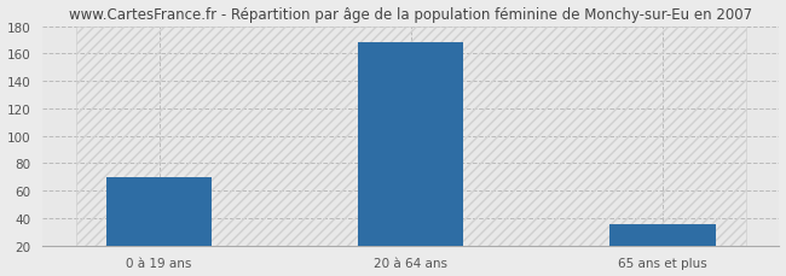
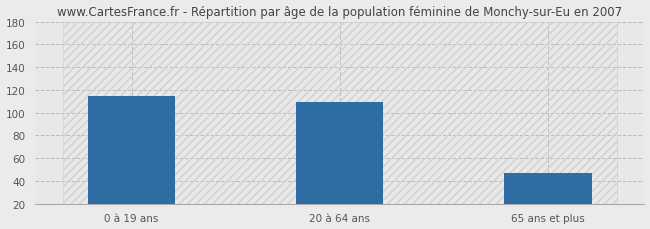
0 à 19 ans: 70 -> 115
20 à 64 ans: 168 -> 109
65 ans et plus: 36 -> 47
